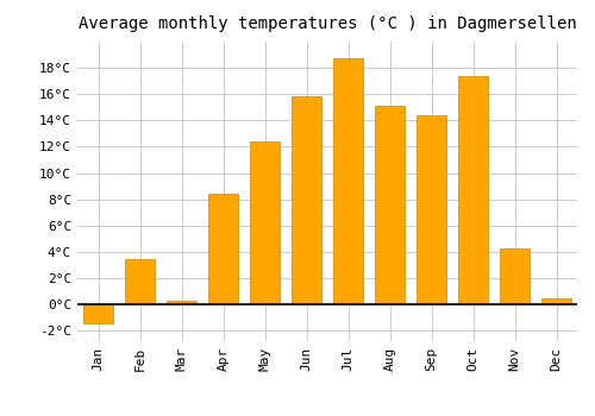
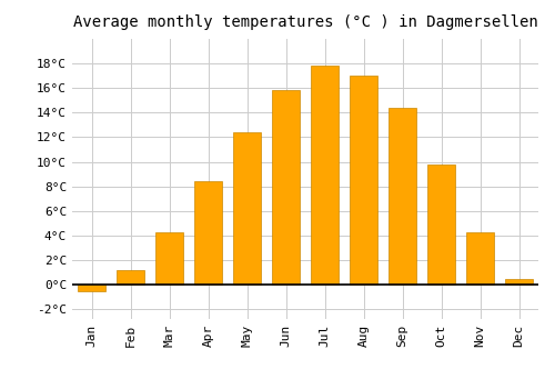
Jan: -1.4°C -> -0.5°C
Feb: 3.4°C -> 1.2°C
Mar: 0.3°C -> 4.3°C
Jul: 18.7°C -> 17.8°C
Aug: 15.1°C -> 17.0°C
Oct: 17.4°C -> 9.8°C
